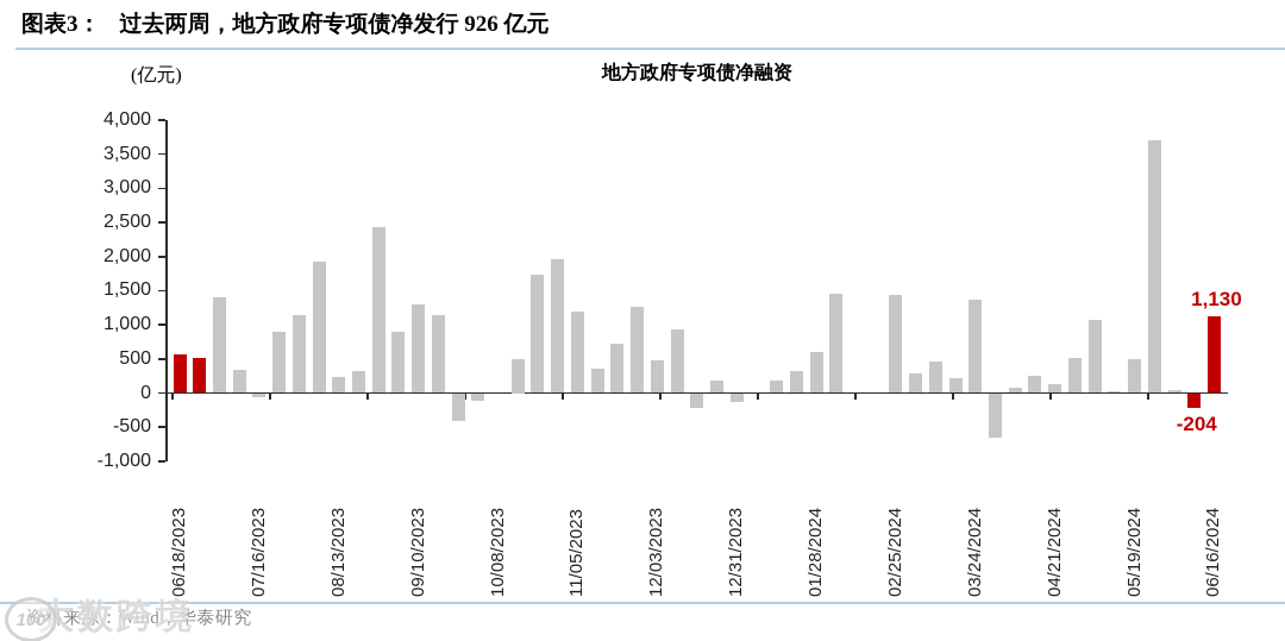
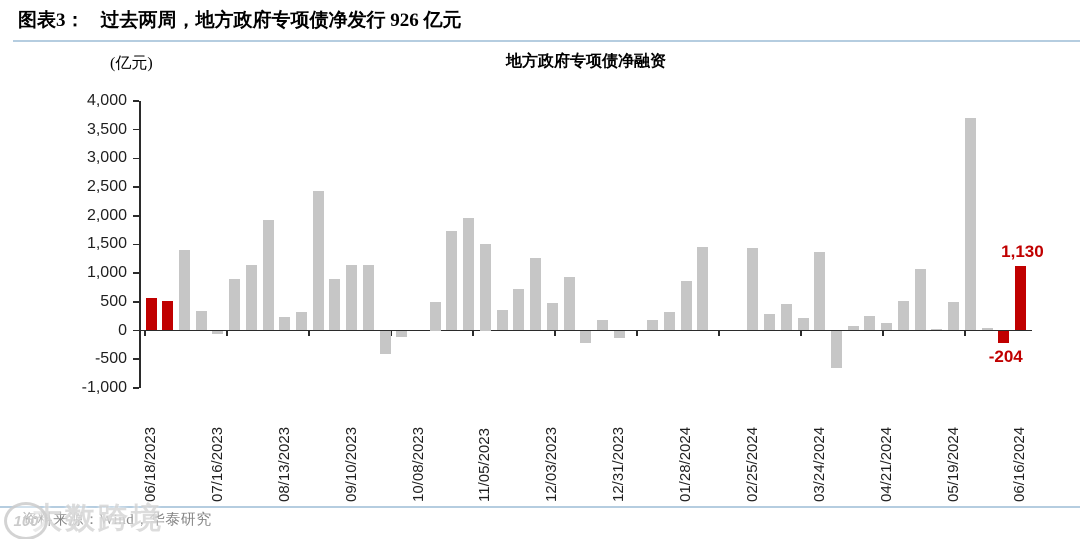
09/10/2023: 1300 -> 1200
11/05/2023: 1200 -> 1500
01/28/2024: 600 -> 900
